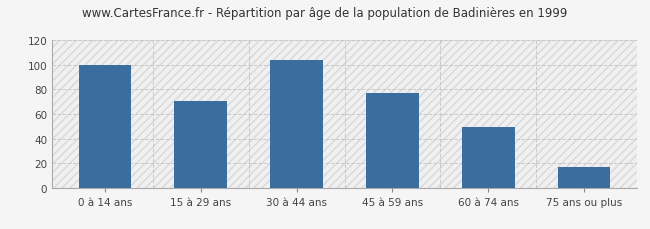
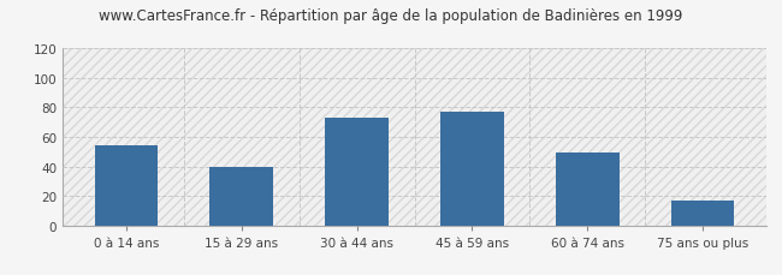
0 à 14 ans: 100 -> 54
15 à 29 ans: 71 -> 40
30 à 44 ans: 104 -> 73
